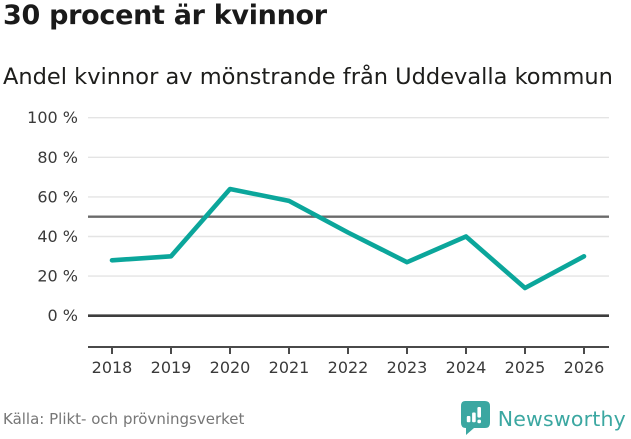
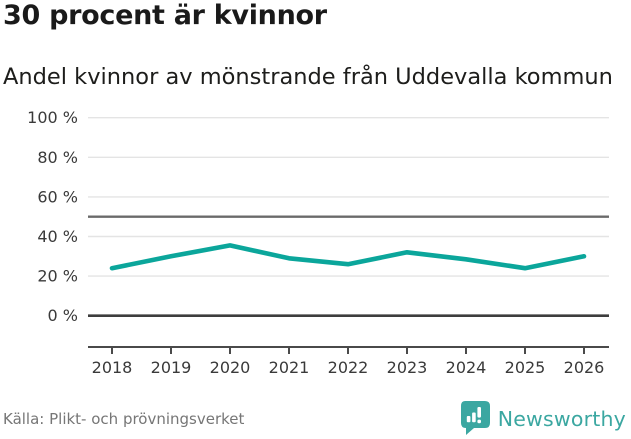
2018: 28% -> 24%
2020: 64% -> 36%
2021: 58% -> 29%
2022: 42% -> 26%
2023: 27% -> 32%
2024: 40% -> 28%
2025: 14% -> 24%
